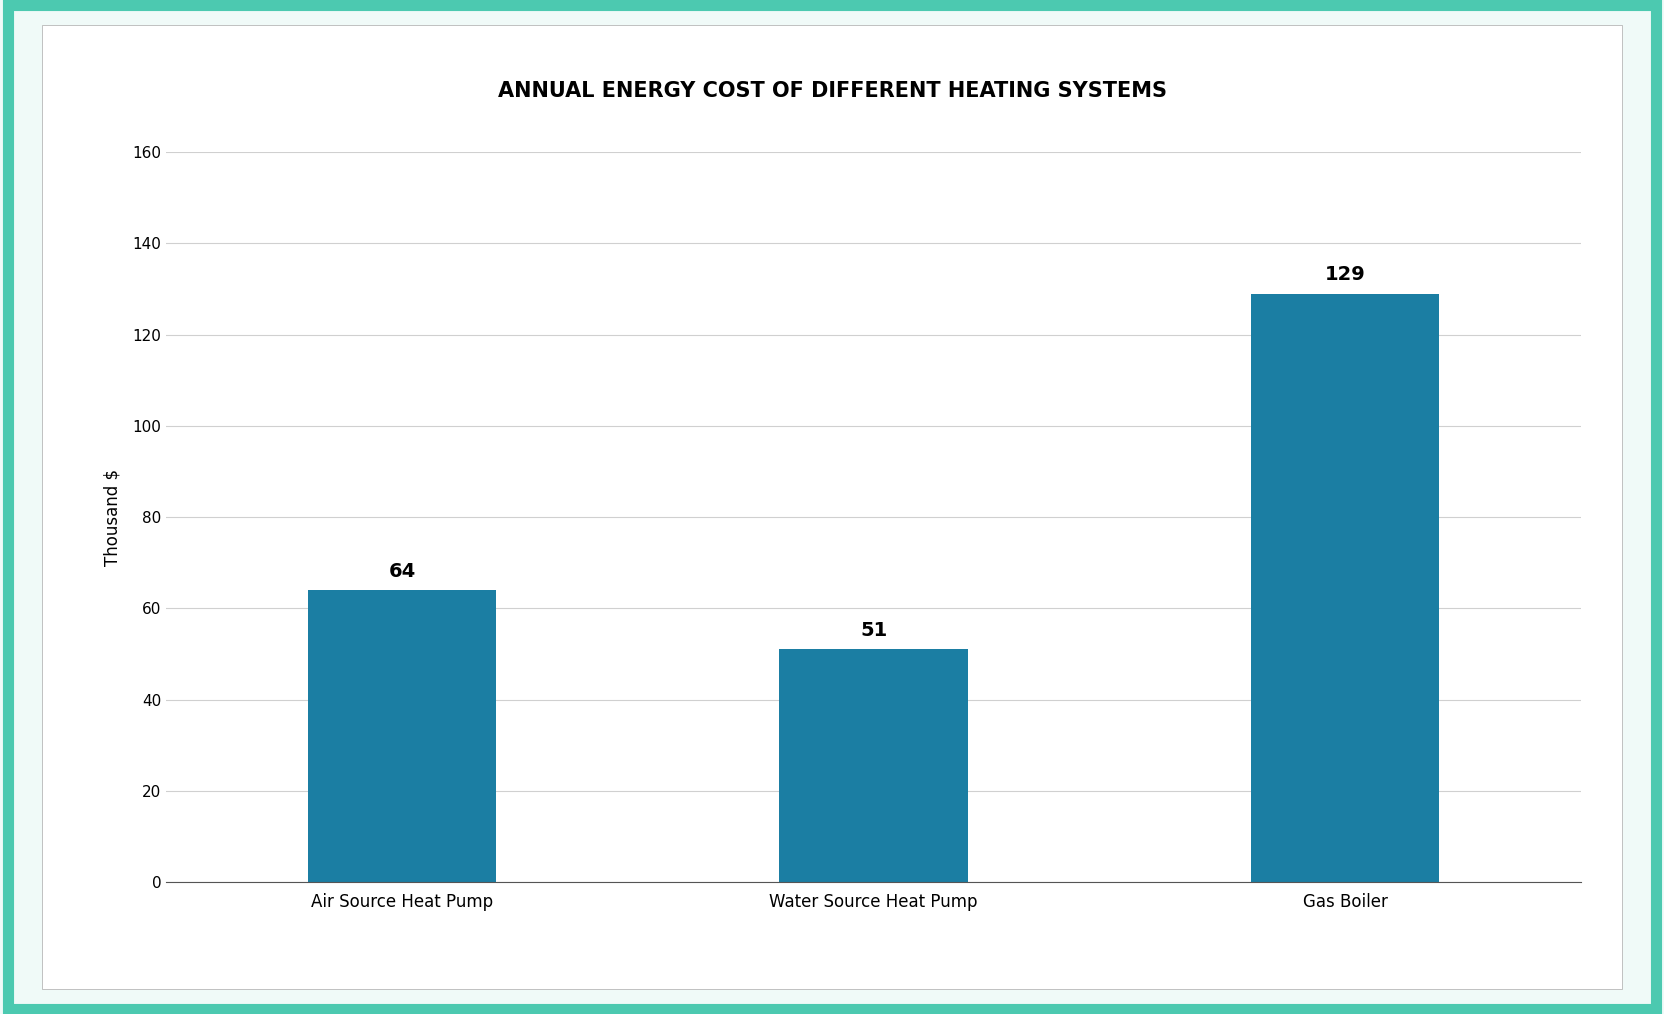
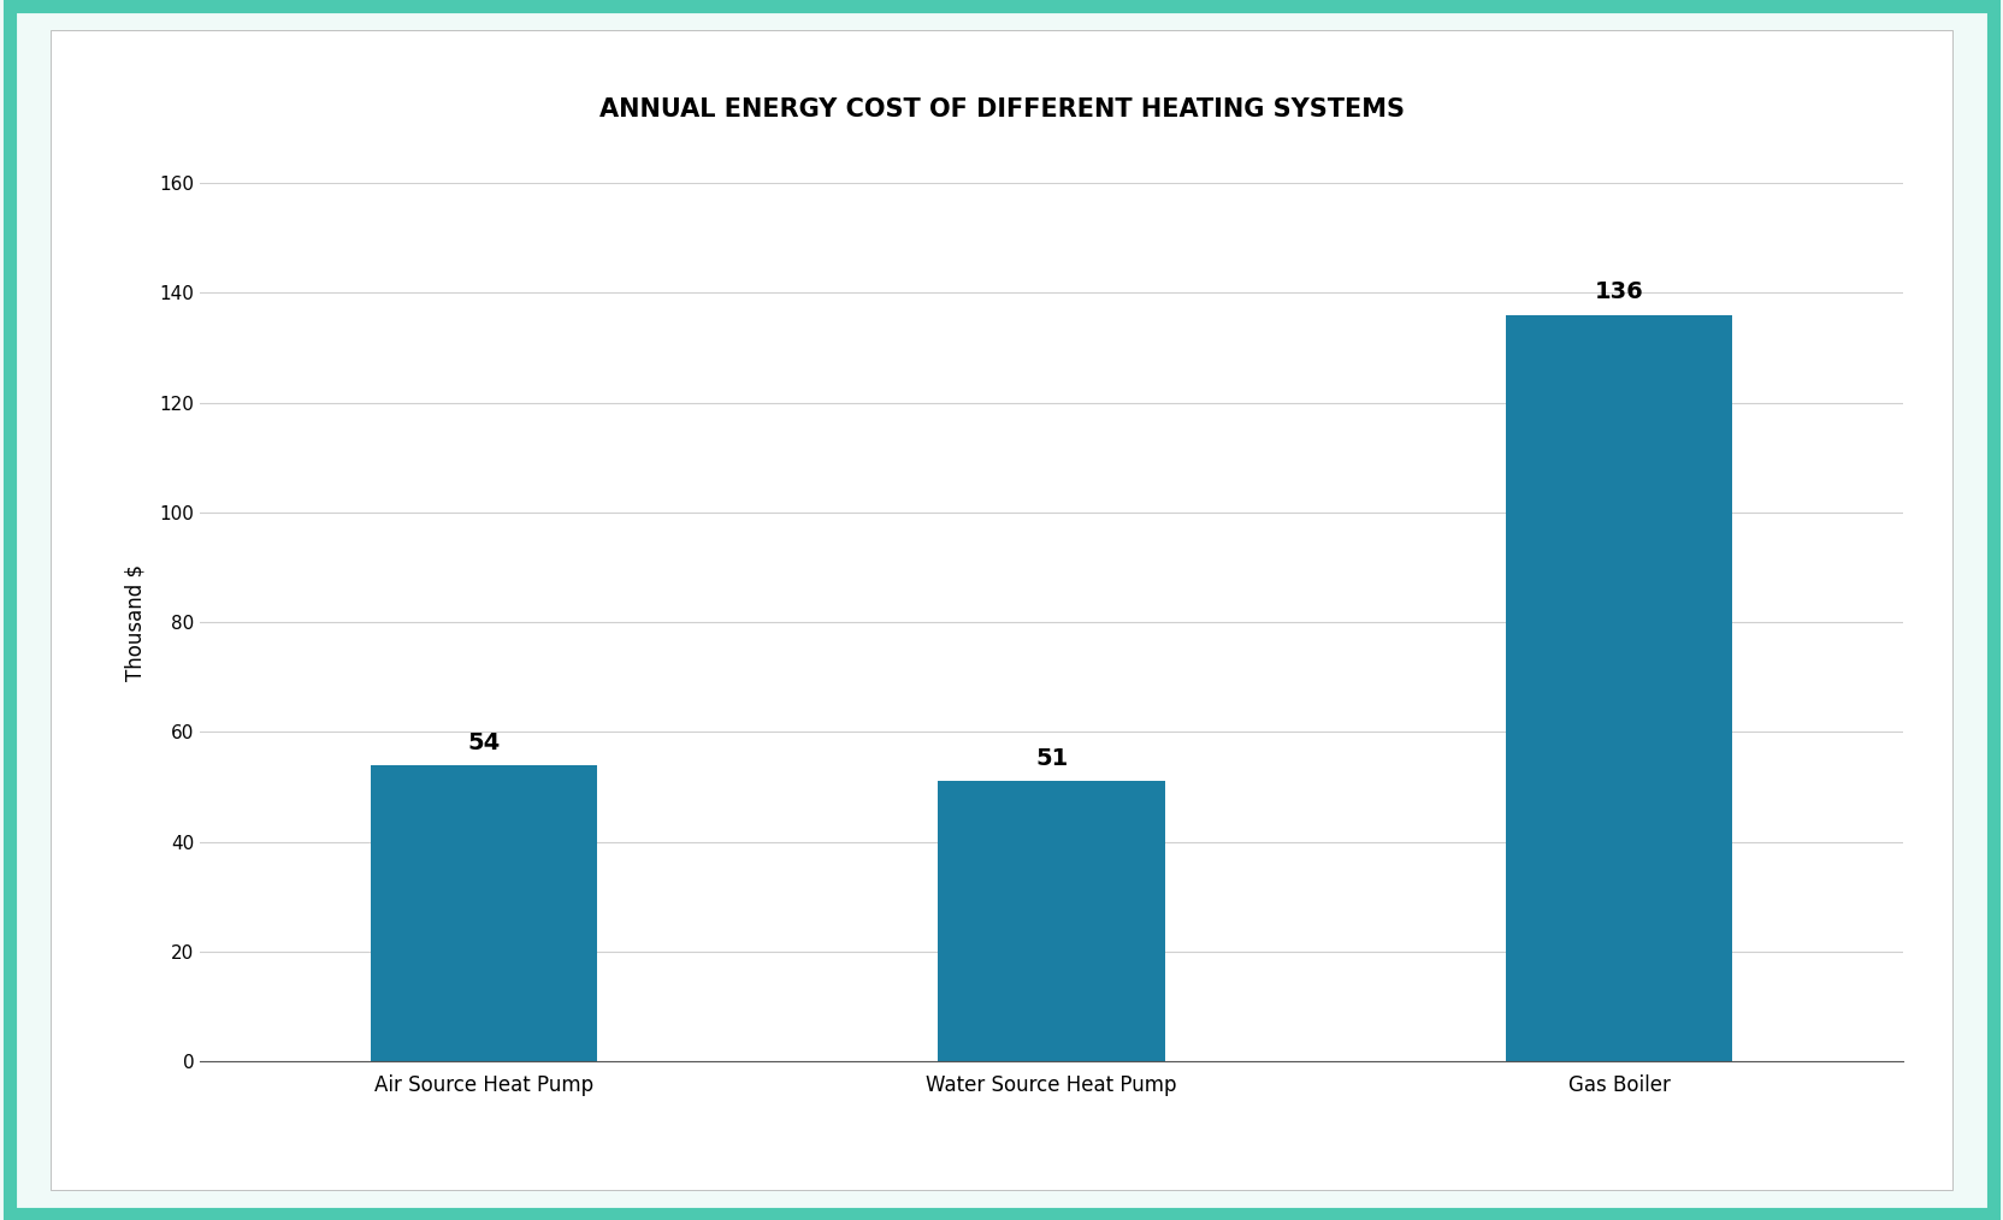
Air Source Heat Pump: 64 -> 54
Gas Boiler: 129 -> 136
